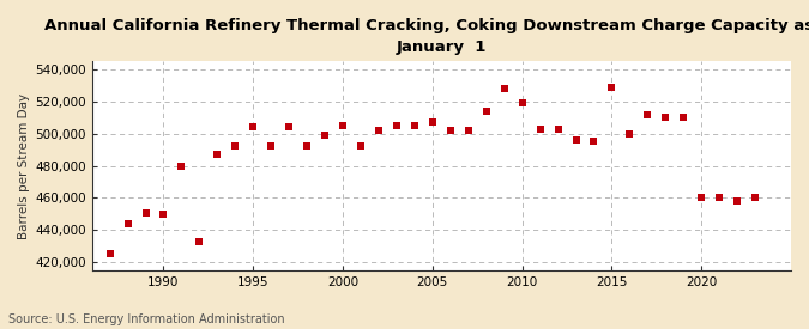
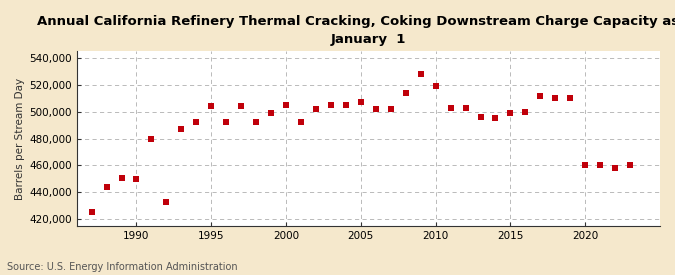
2015: 529,000 -> 499,000
